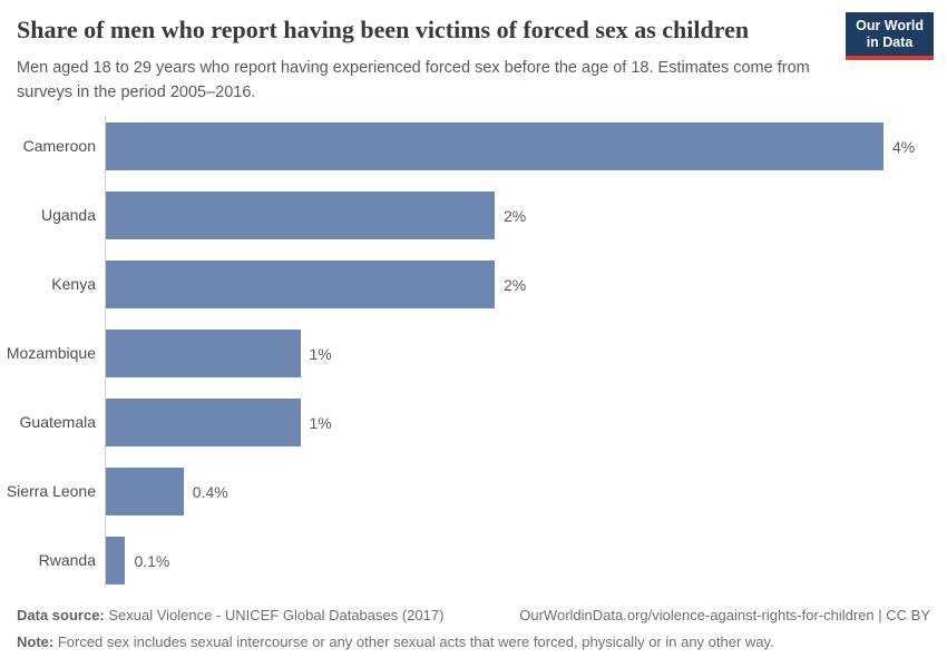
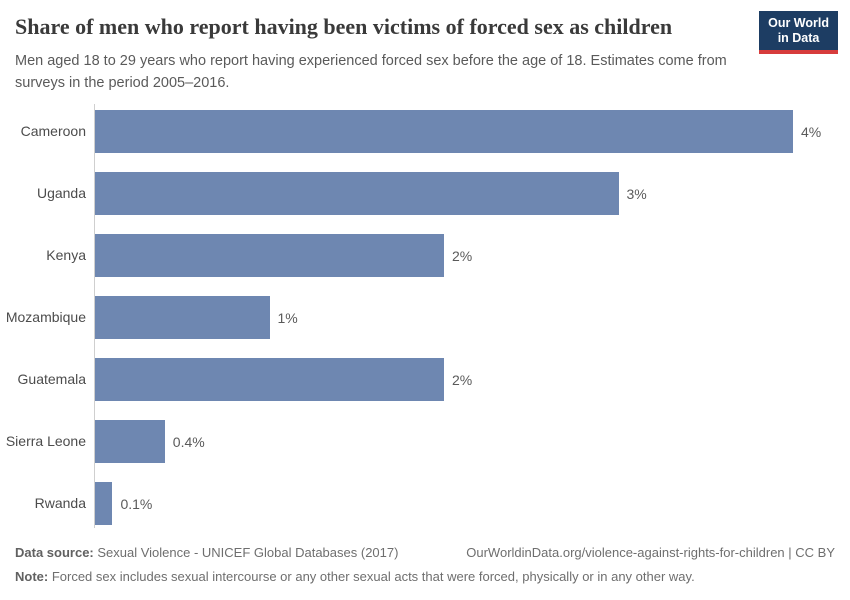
Uganda: 2% -> 3%
Guatemala: 1% -> 2%
